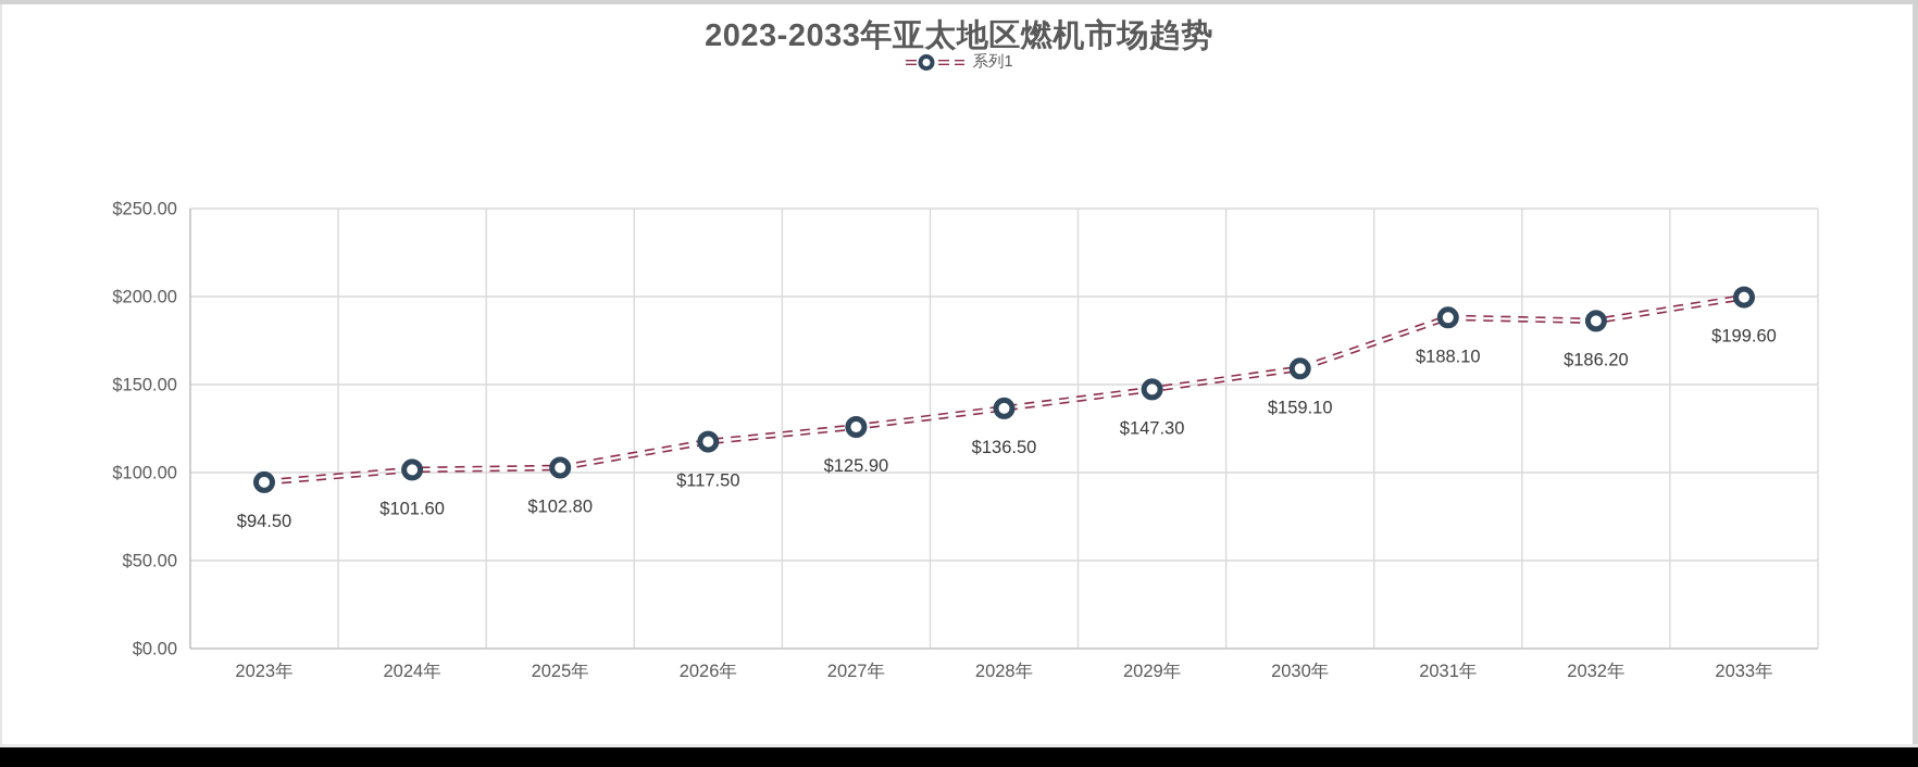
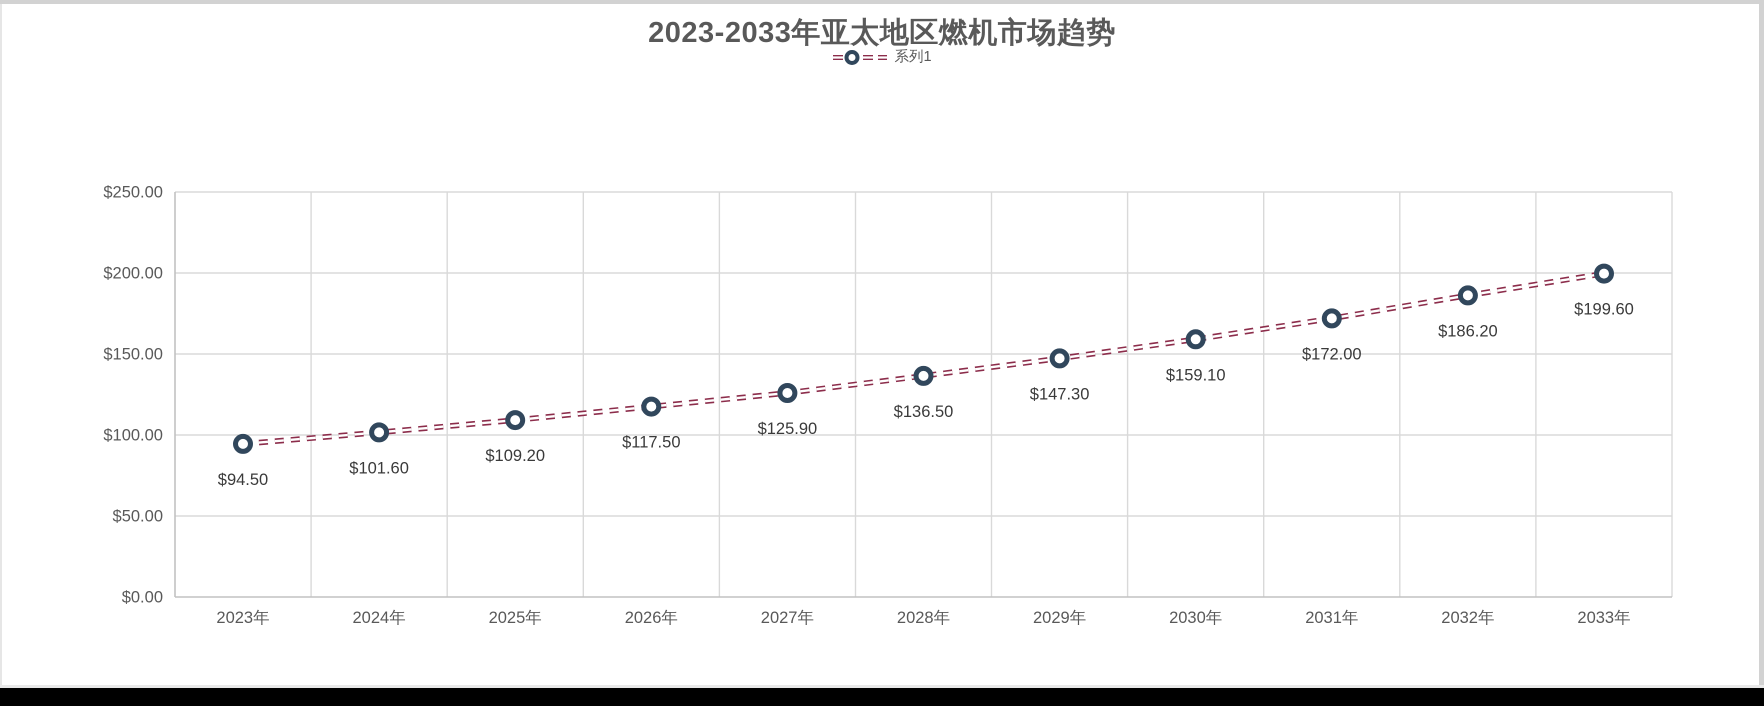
2025年: $102.80 -> $109.20
2031年: $188.10 -> $172.00
